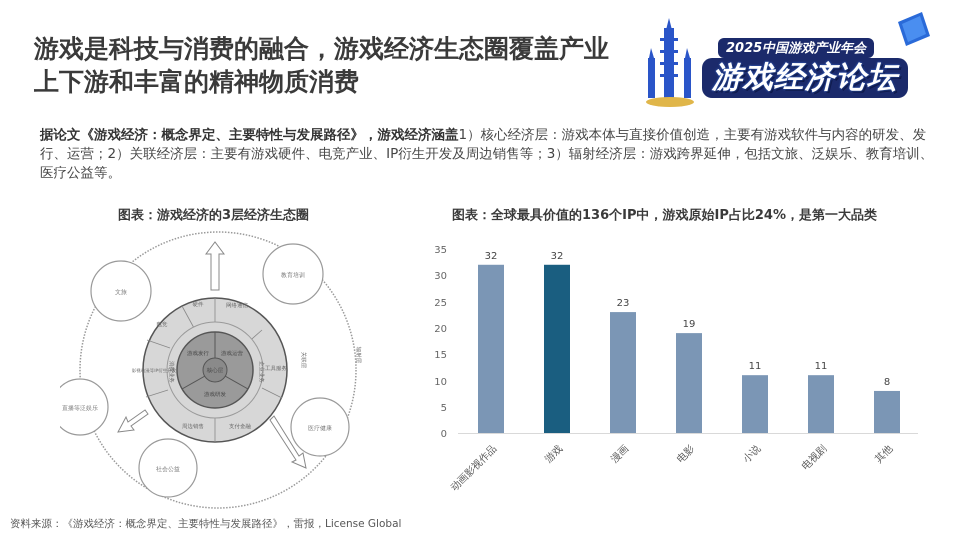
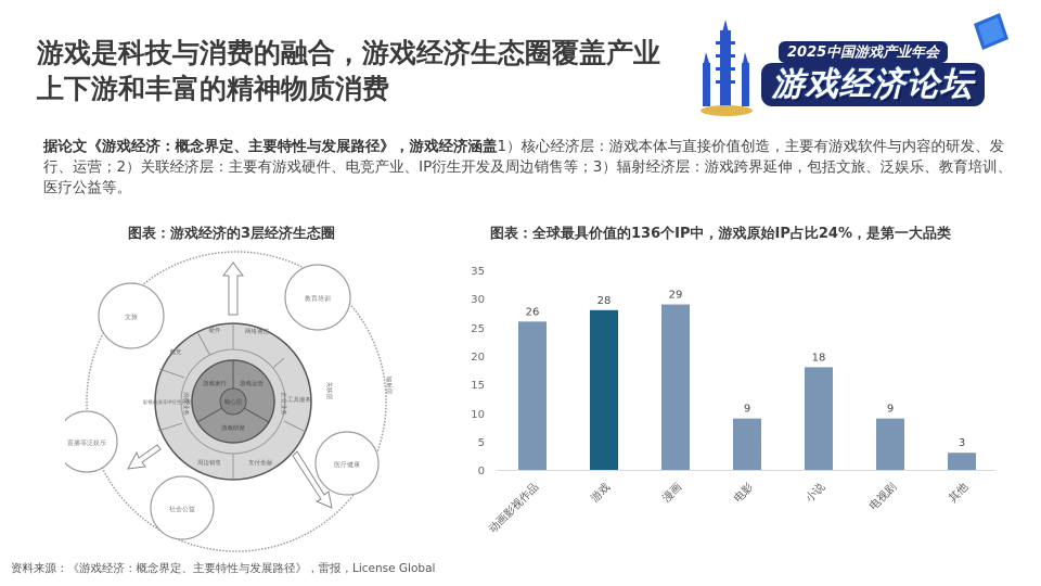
动画影视作品: 32 -> 26
游戏: 32 -> 28
漫画: 23 -> 29
电影: 19 -> 9
小说: 11 -> 18
电视剧: 11 -> 9
其他: 8 -> 3
